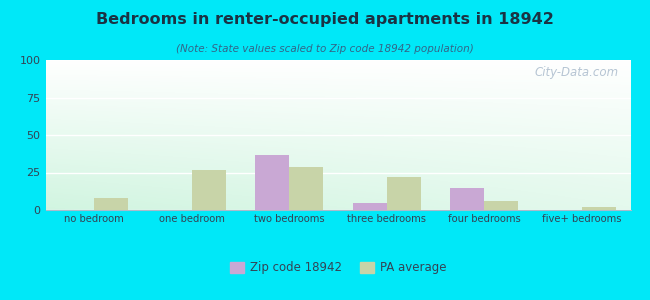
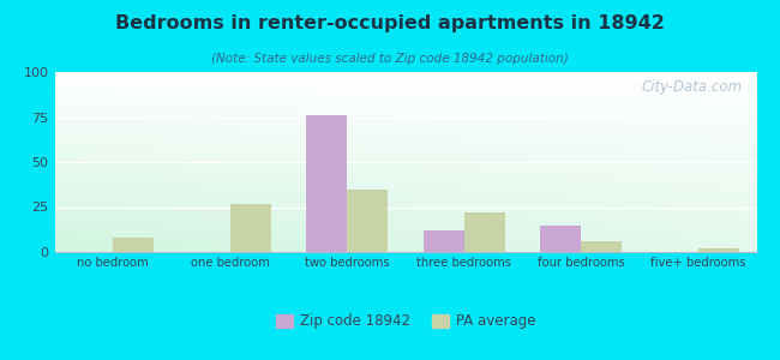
Zip code 18942/two bedrooms: 37 -> 76
PA average/two bedrooms: 29 -> 35
Zip code 18942/three bedrooms: 5 -> 12
